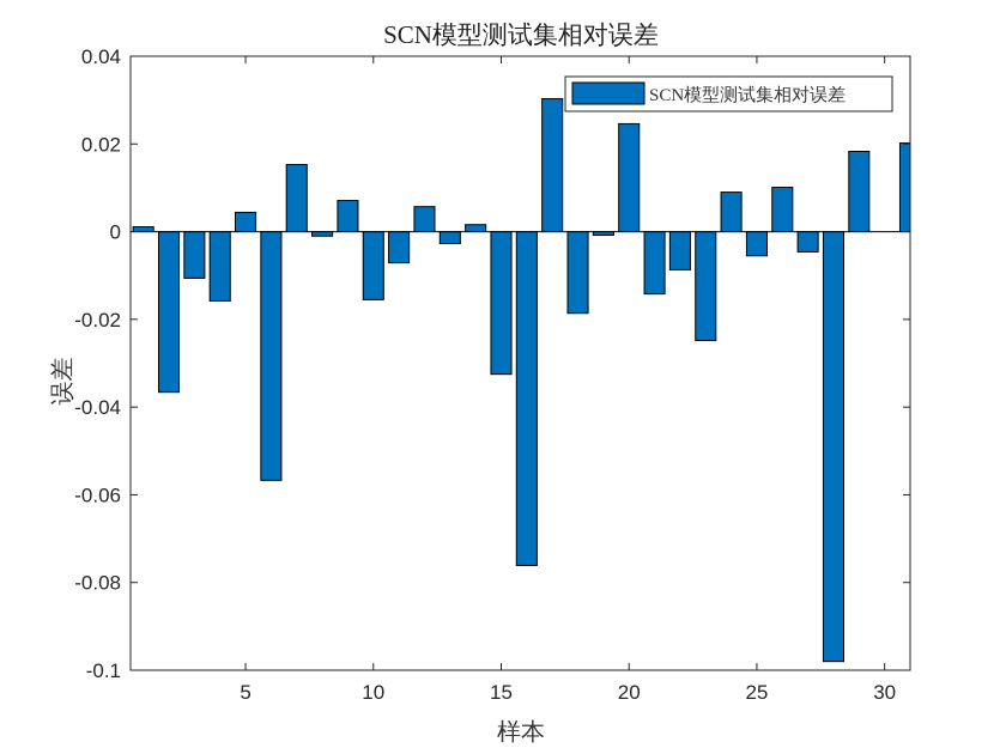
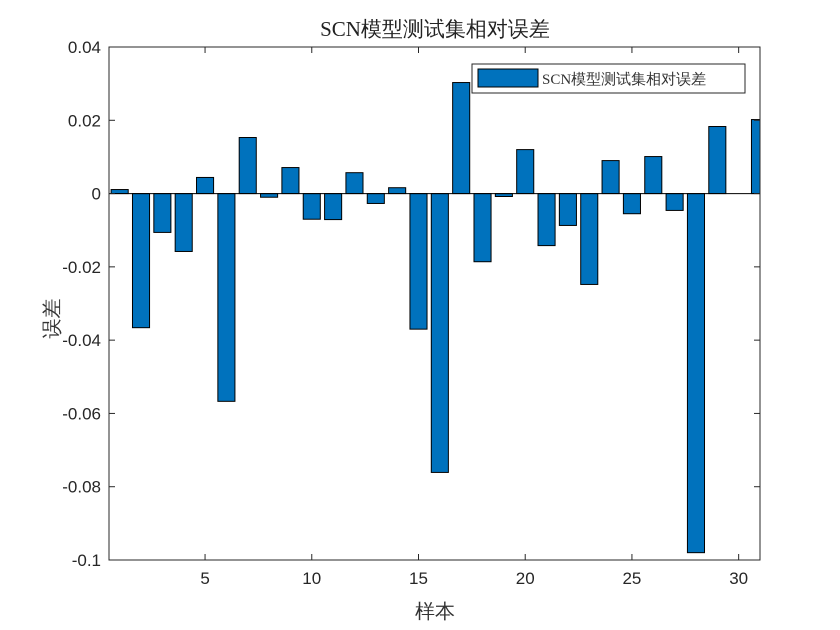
10: -0.015 -> -0.007
15: -0.033 -> -0.037
20: 0.025 -> 0.012
